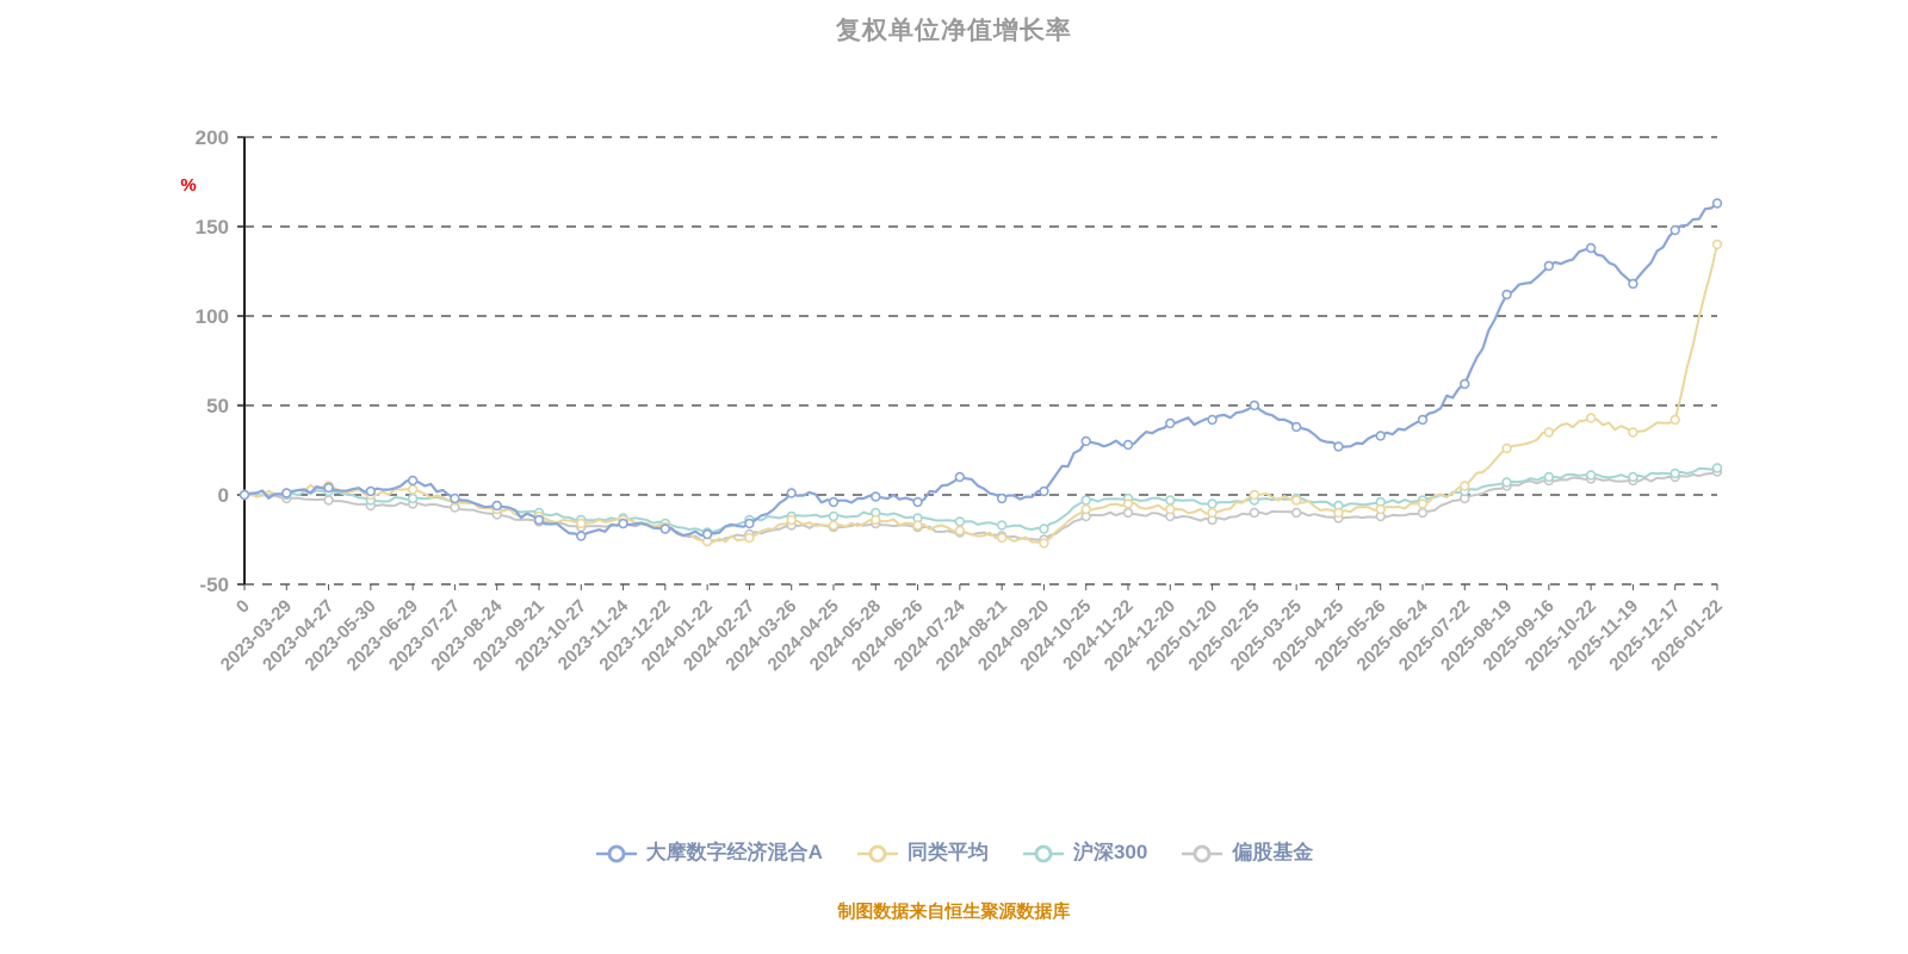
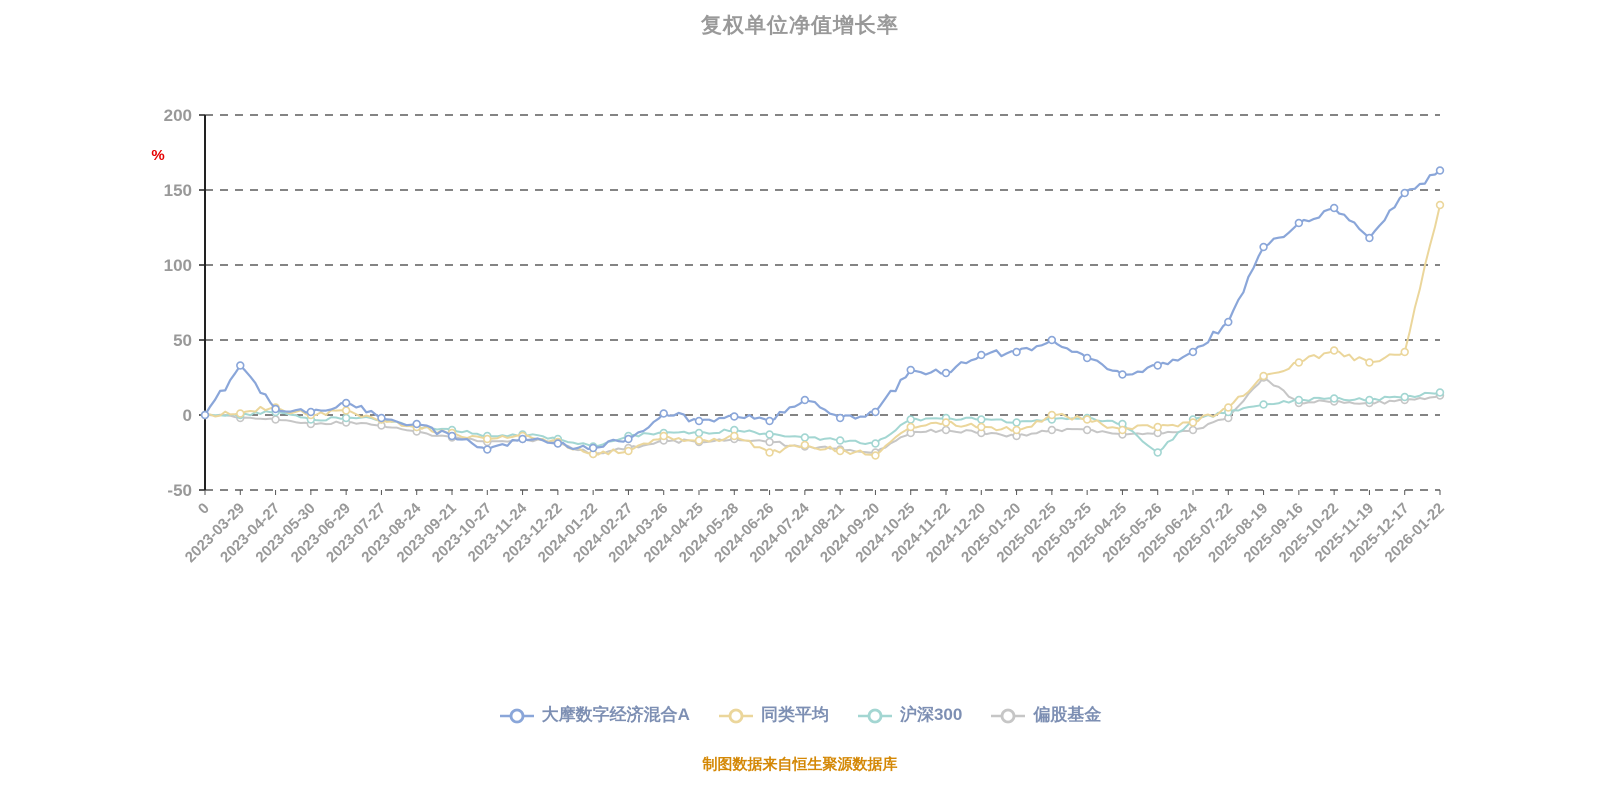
大摩数字经济混合A/2023-03-29: 1 -> 33
同类平均/2024-06-26: -17 -> -25
沪深300/2025-05-26: -4 -> -25
偏股基金/2025-08-19: 5 -> 25
